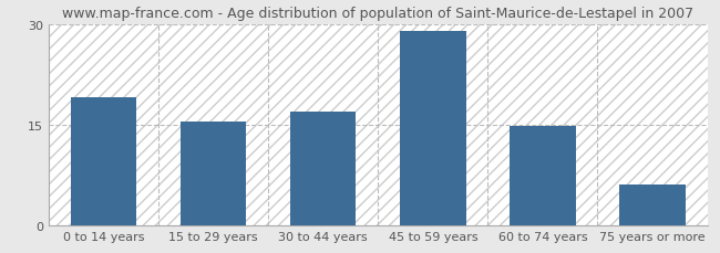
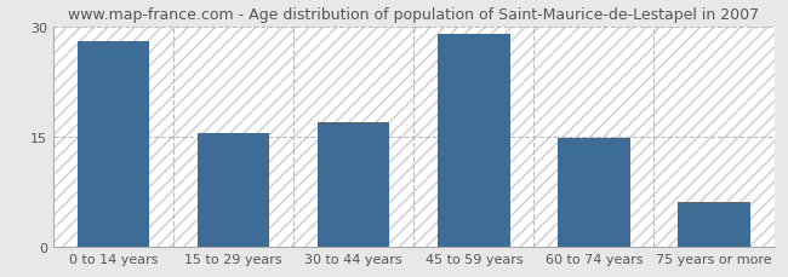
0 to 14 years: 19.0 -> 28.0
